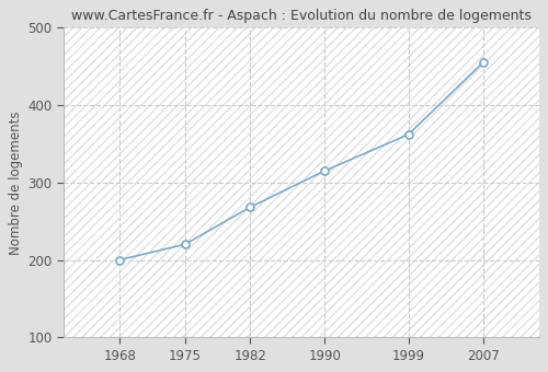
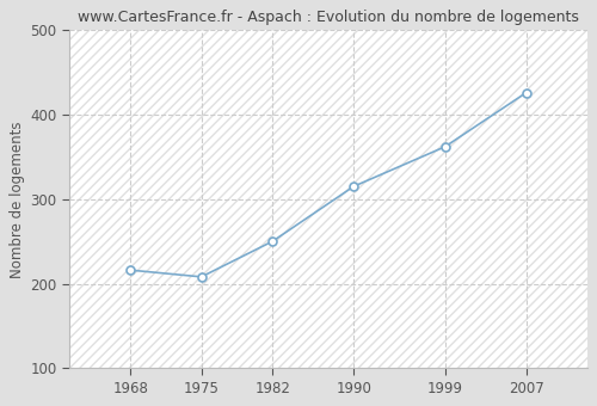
1968: 200 -> 216
1975: 220 -> 208
1982: 268 -> 250
2007: 455 -> 426
